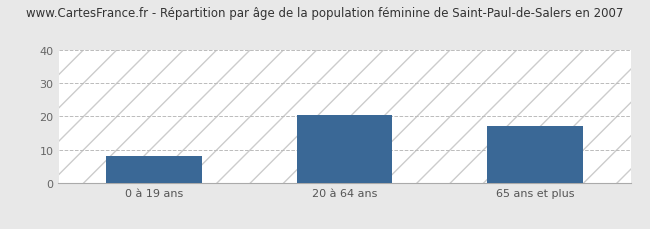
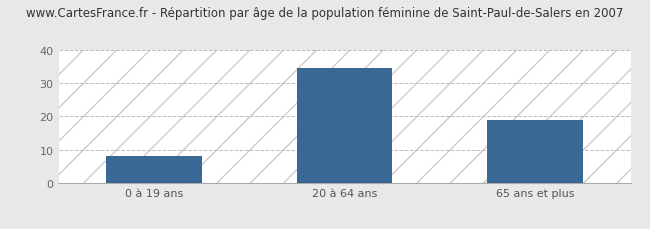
20 à 64 ans: 20.5 -> 34.5
65 ans et plus: 17.0 -> 19.0
